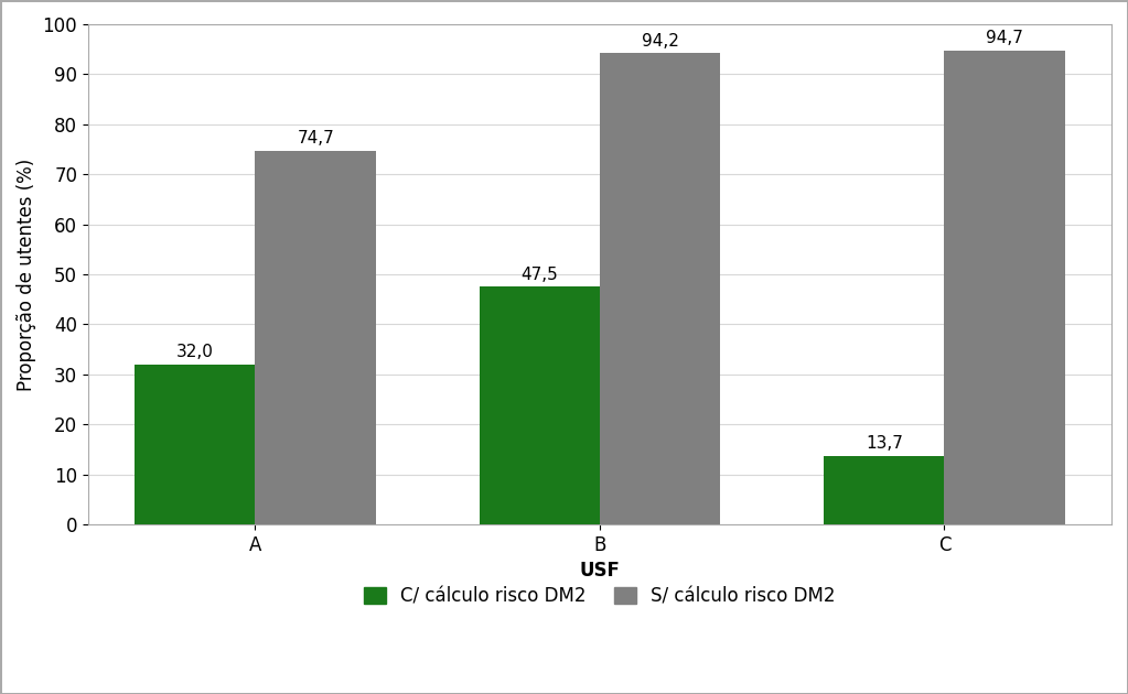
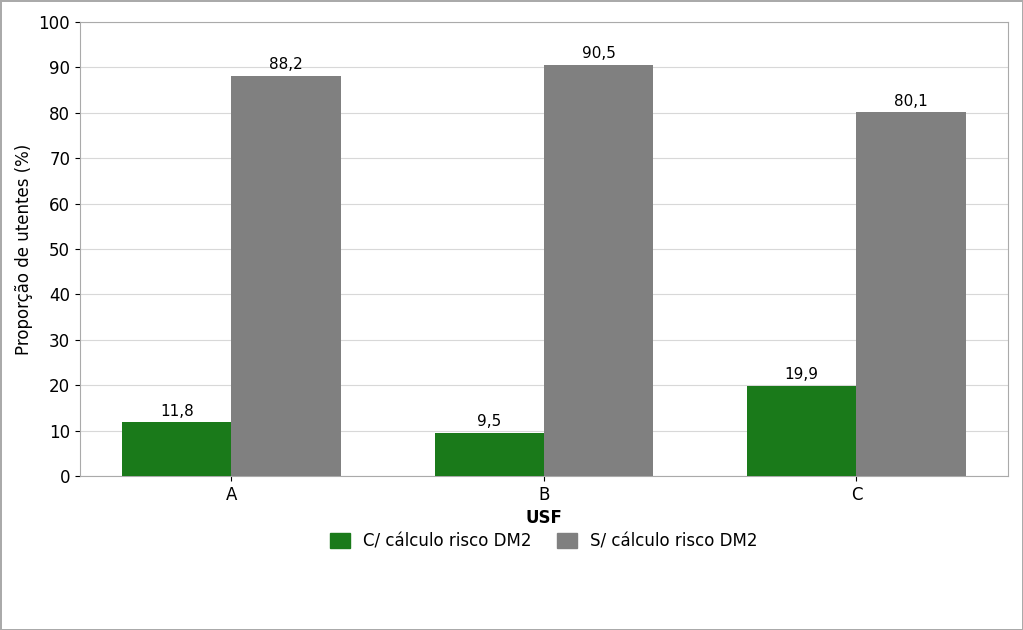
C/ cálculo risco DM2/A: 32,0 -> 11,8
S/ cálculo risco DM2/A: 74,7 -> 88,2
C/ cálculo risco DM2/B: 47,5 -> 9,5
S/ cálculo risco DM2/B: 94,2 -> 90,5
C/ cálculo risco DM2/C: 13,7 -> 19,9
S/ cálculo risco DM2/C: 94,7 -> 80,1
